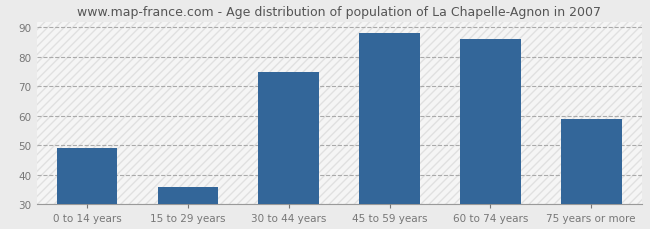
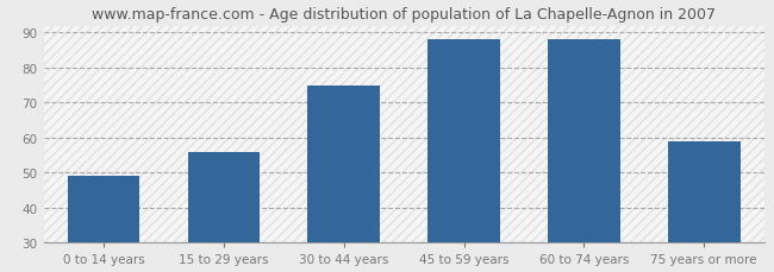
15 to 29 years: 36 -> 56
60 to 74 years: 86 -> 88
